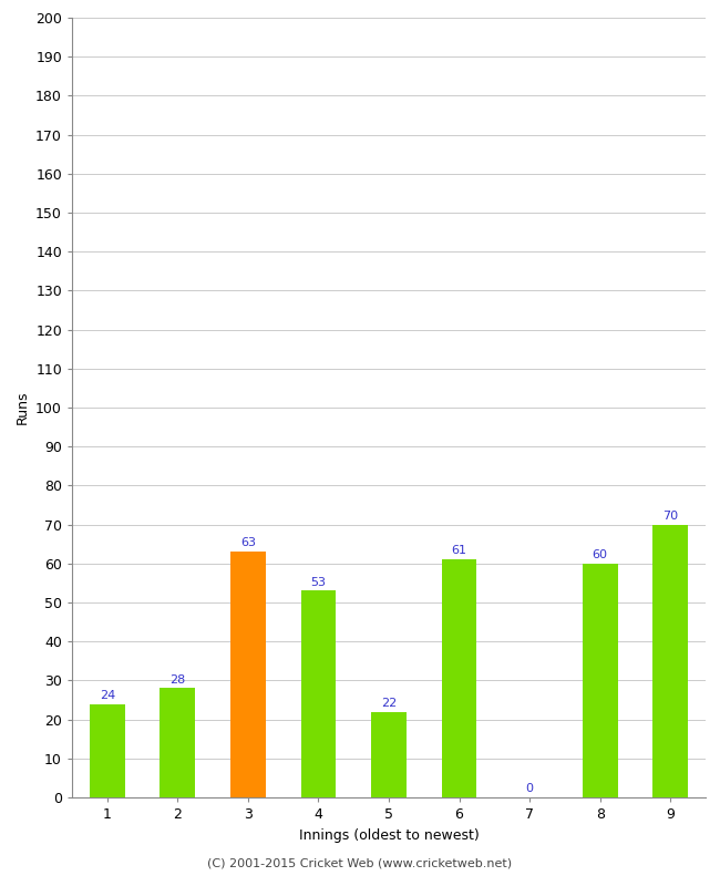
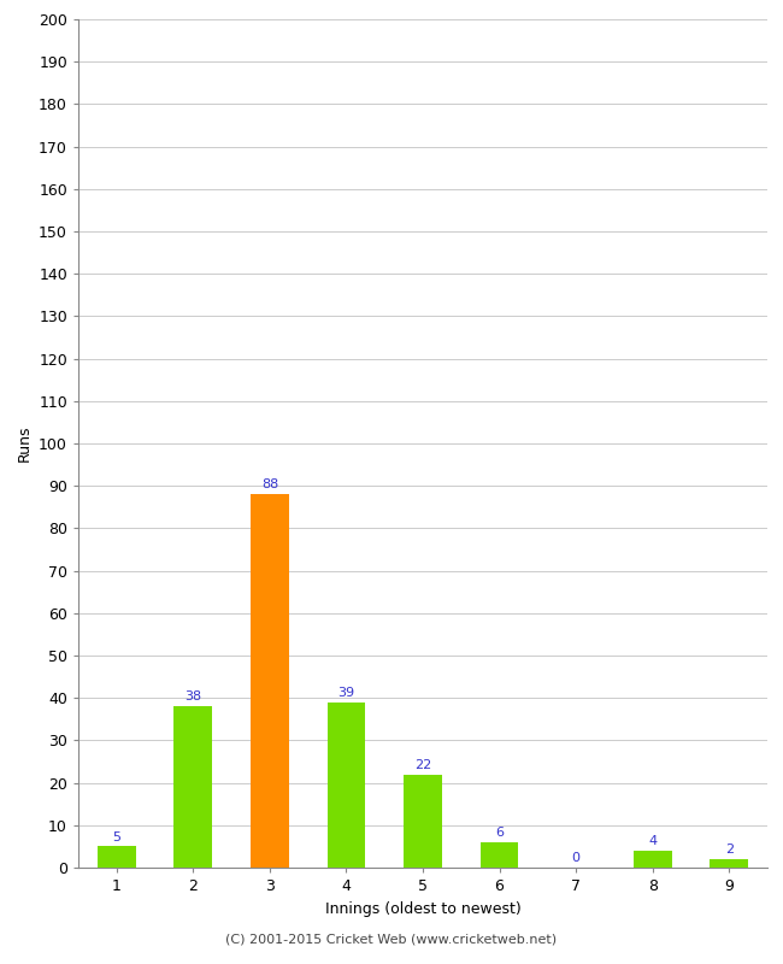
1: 24 -> 5
2: 28 -> 38
3: 63 -> 88
4: 53 -> 39
6: 61 -> 6
8: 60 -> 4
9: 70 -> 2
